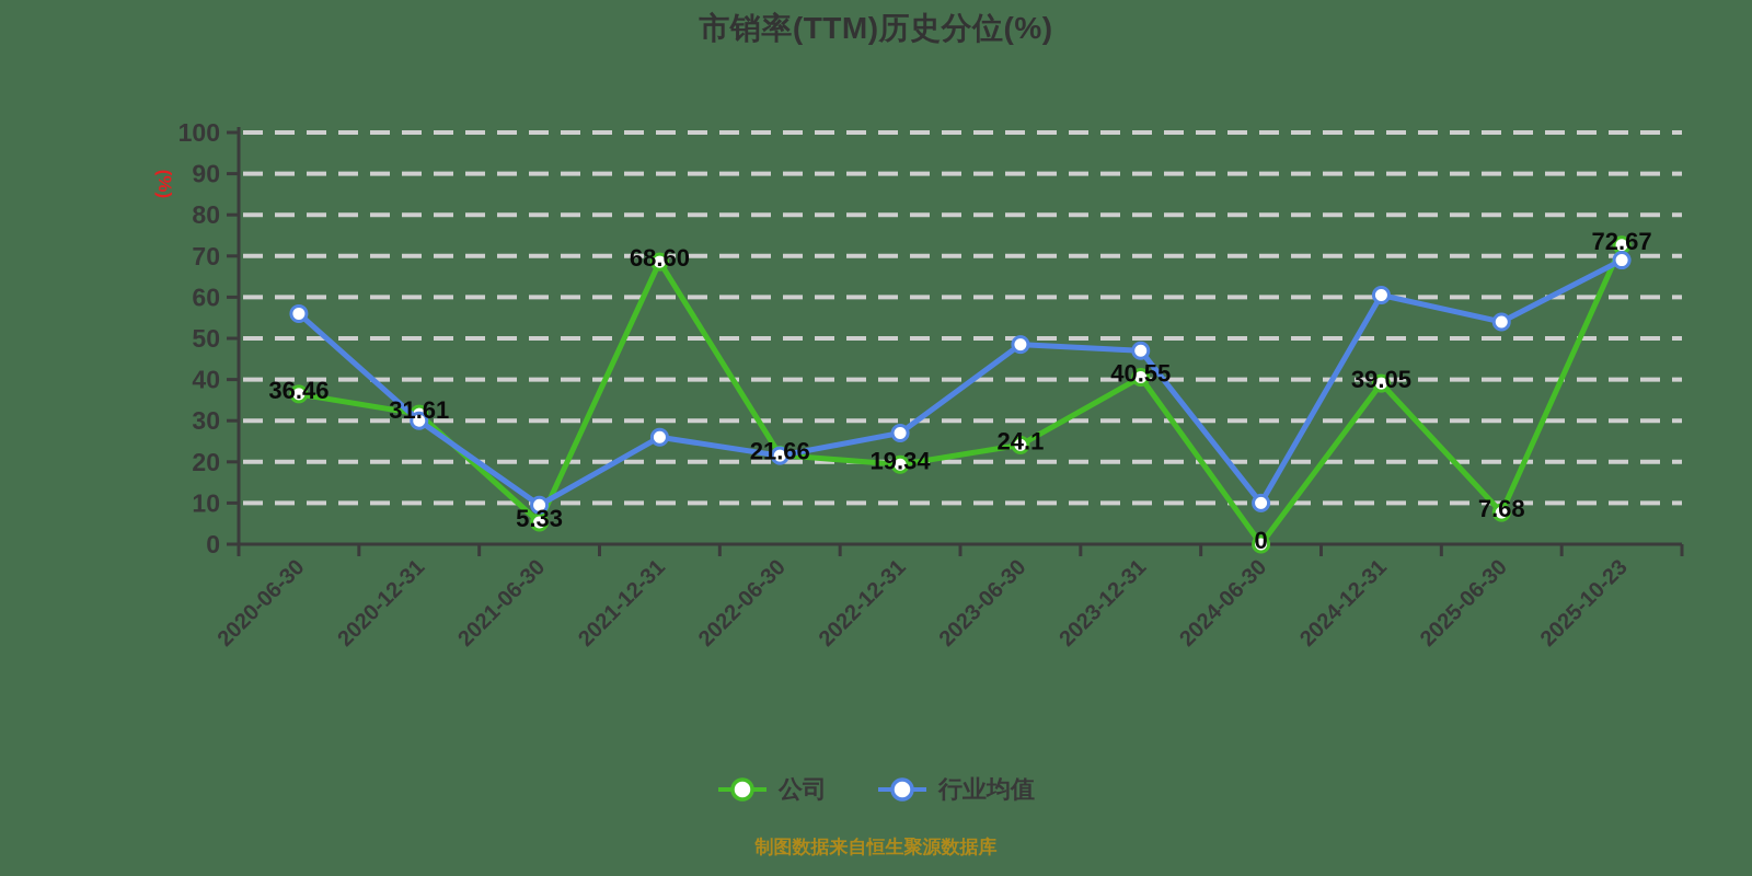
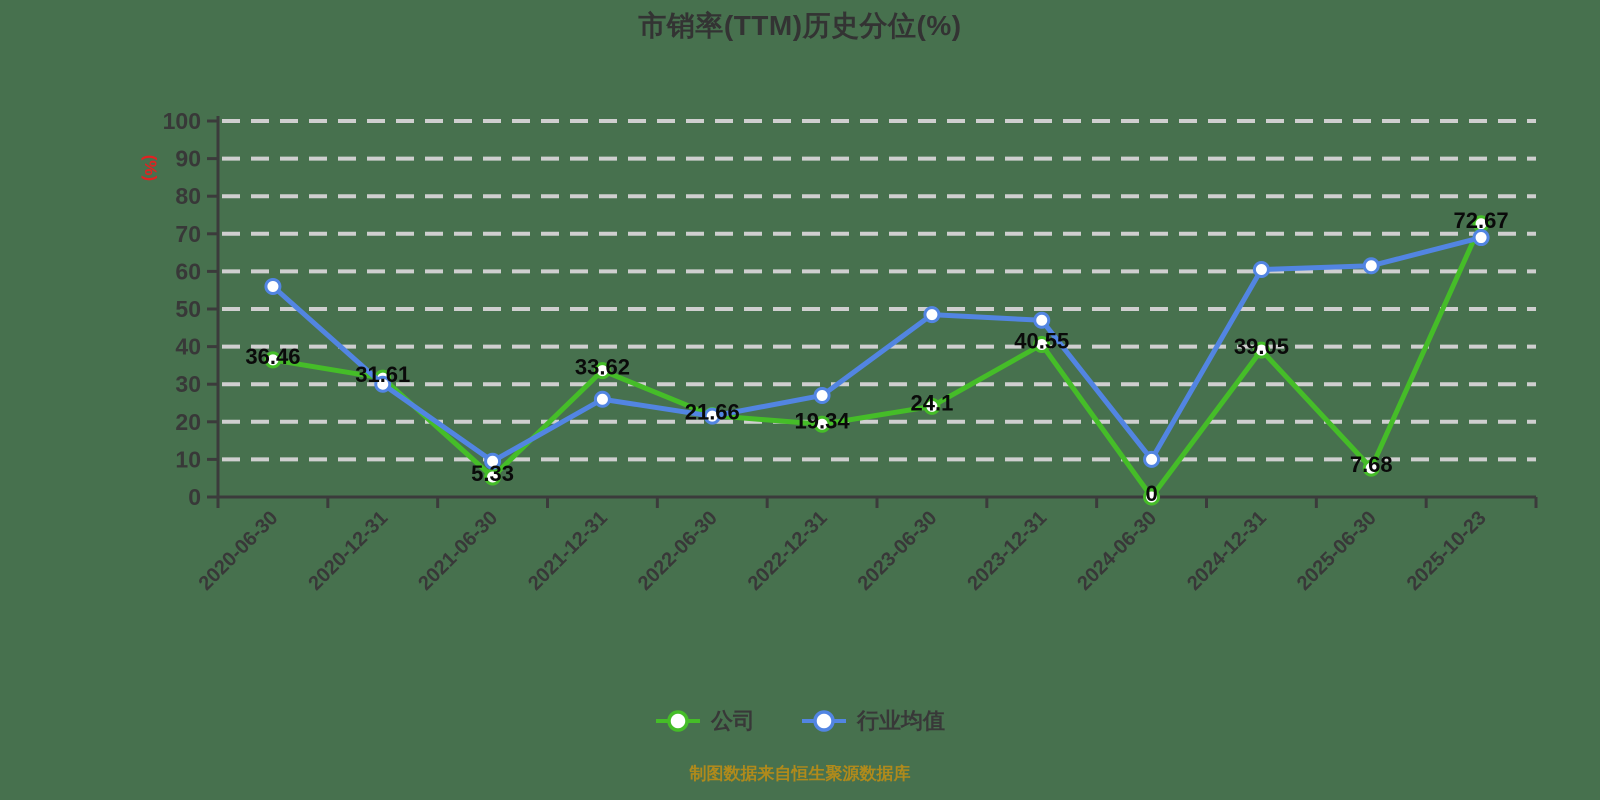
公司/2021-12-31: 68.60 -> 33.62
行业均值/2025-06-30: 54 -> 62
